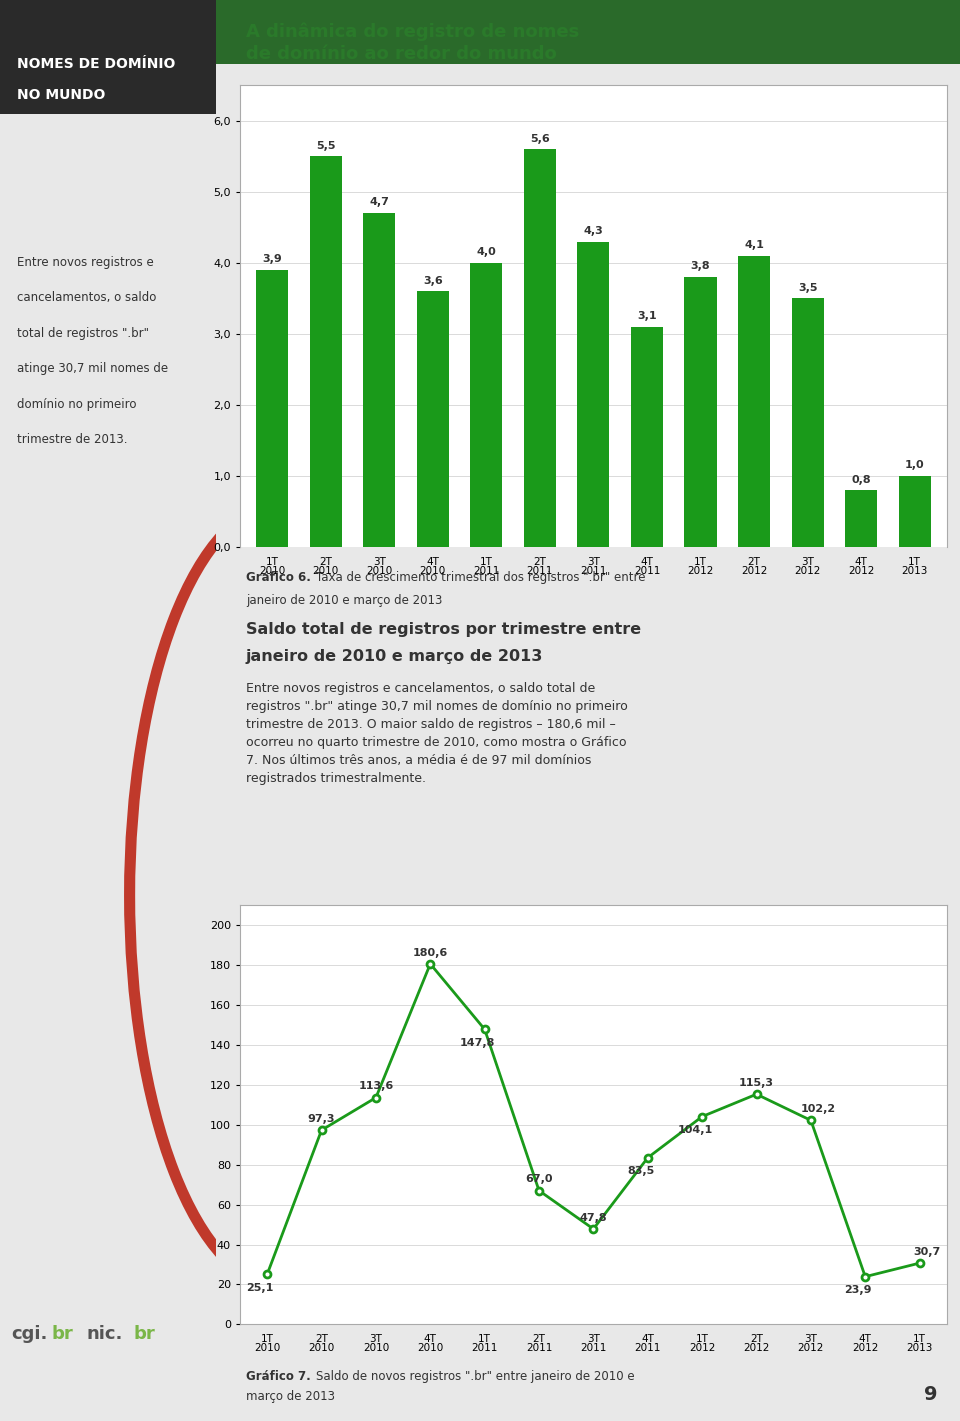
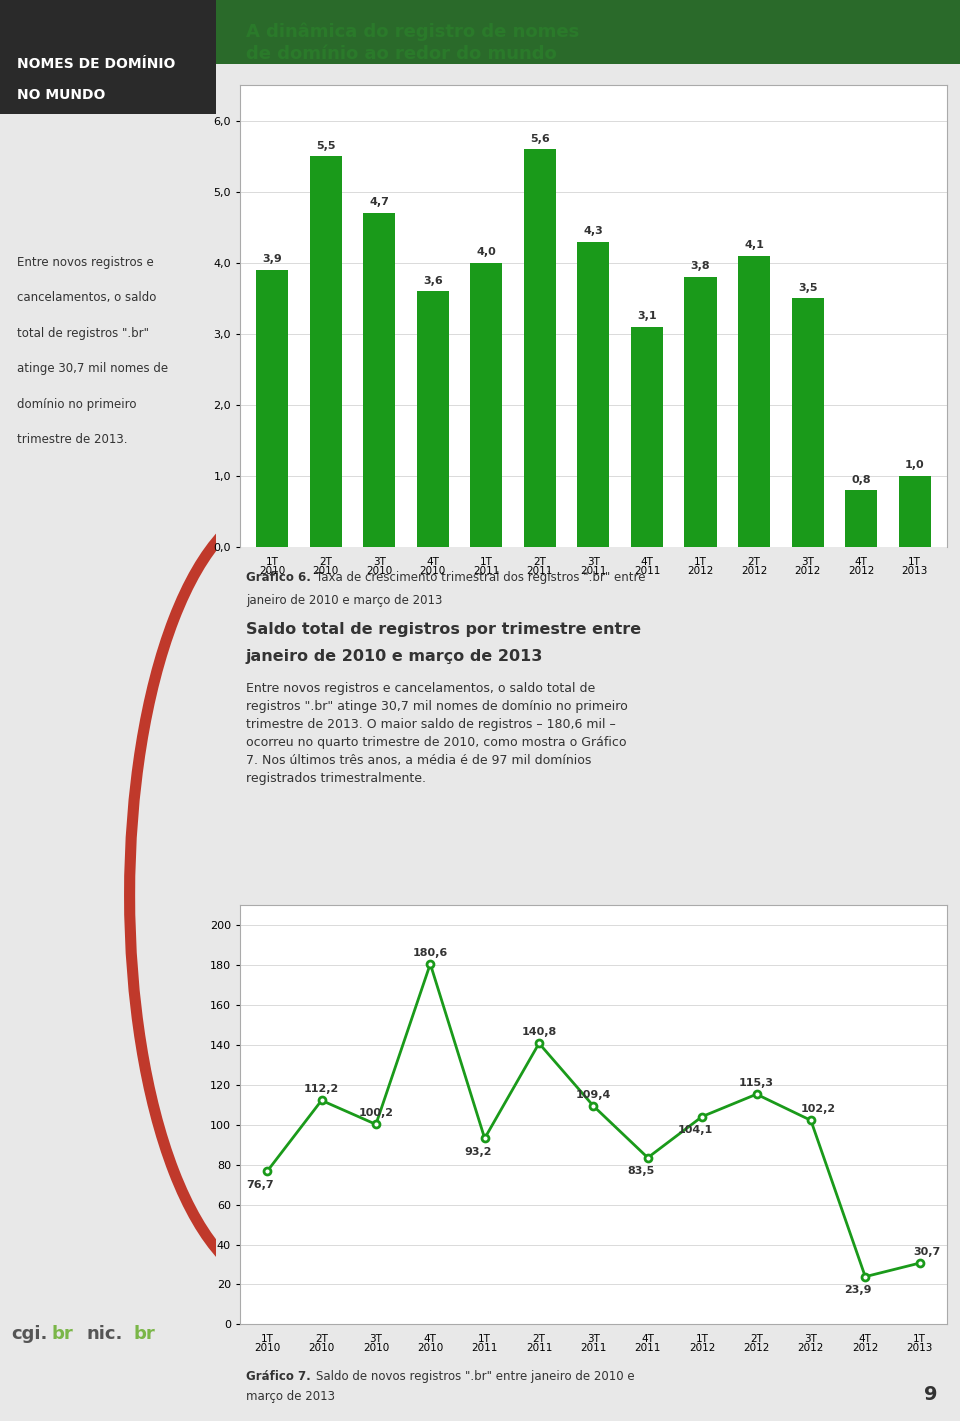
1T 2010: 25,1 -> 76,7
2T 2010: 97,3 -> 112,2
3T 2010: 113,6 -> 100,2
1T 2011: 147,8 -> 93,2
2T 2011: 67,0 -> 140,8
3T 2011: 47,8 -> 109,4
